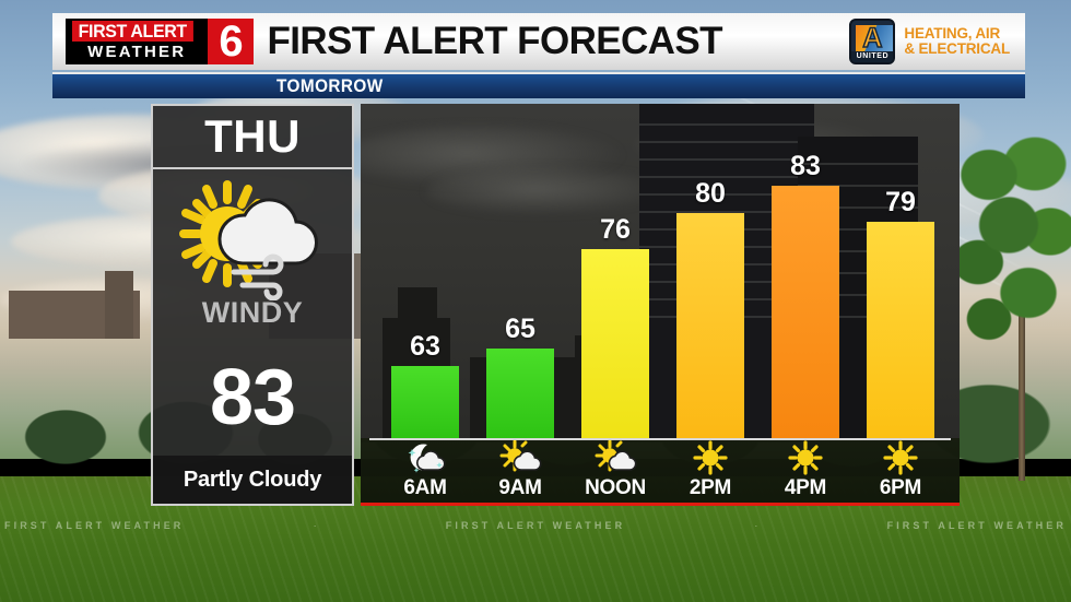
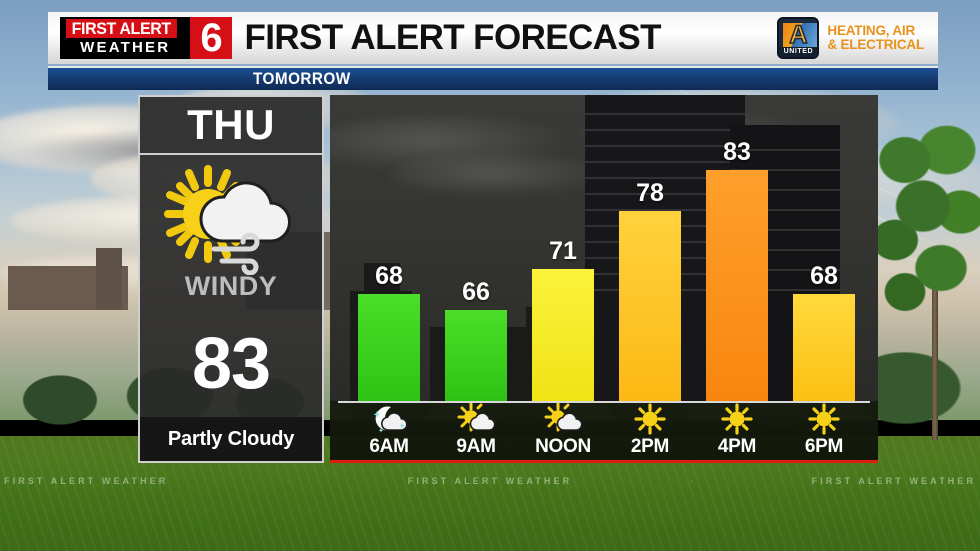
6AM: 63 -> 68
9AM: 65 -> 66
NOON: 76 -> 71
2PM: 80 -> 78
6PM: 79 -> 68
